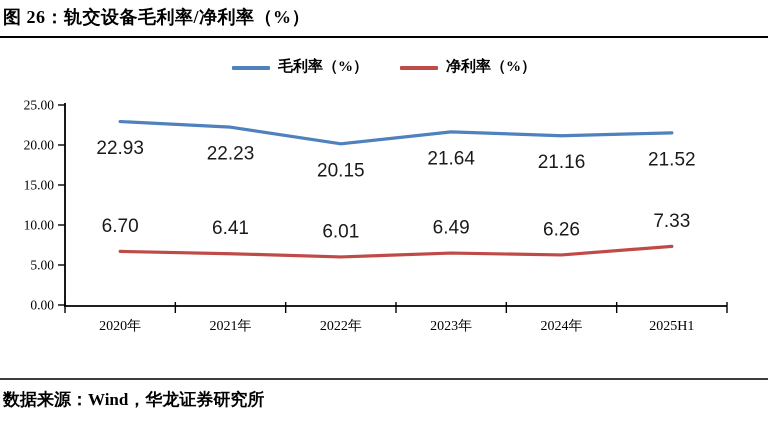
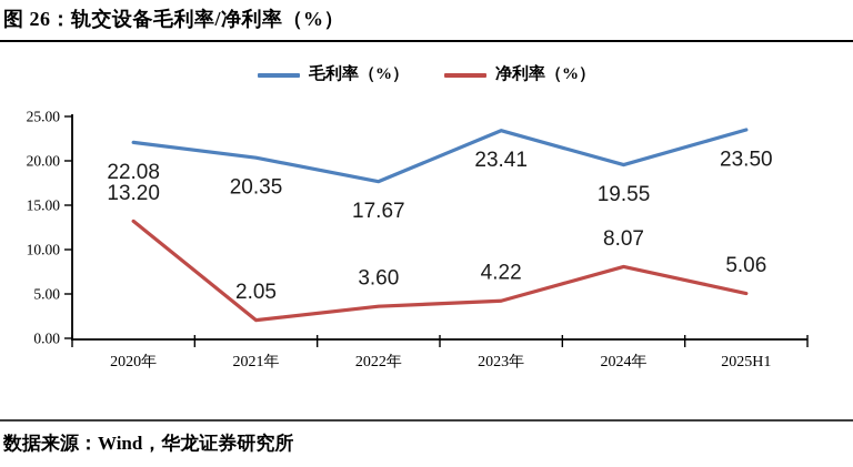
毛利率（%）/2020年: 22.93 -> 22.08
净利率（%）/2020年: 6.70 -> 13.20
毛利率（%）/2021年: 22.23 -> 20.35
净利率（%）/2021年: 6.41 -> 2.05
毛利率（%）/2022年: 20.15 -> 17.67
净利率（%）/2022年: 6.01 -> 3.60
毛利率（%）/2023年: 21.64 -> 23.41
净利率（%）/2023年: 6.49 -> 4.22
毛利率（%）/2024年: 21.16 -> 19.55
净利率（%）/2024年: 6.26 -> 8.07
毛利率（%）/2025H1: 21.52 -> 23.50
净利率（%）/2025H1: 7.33 -> 5.06
